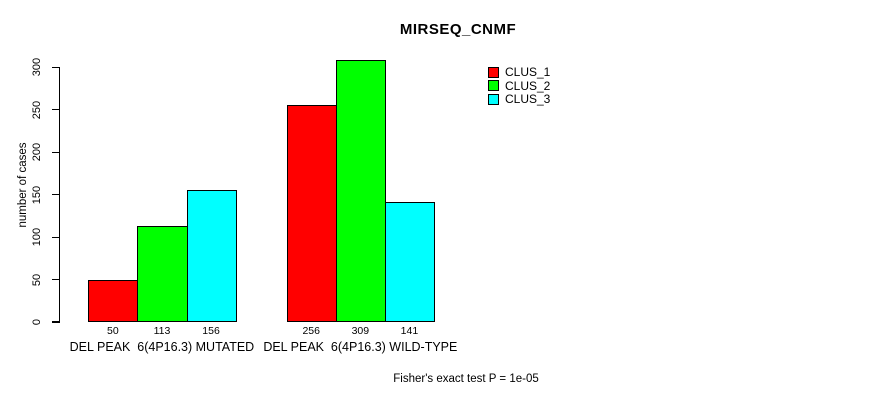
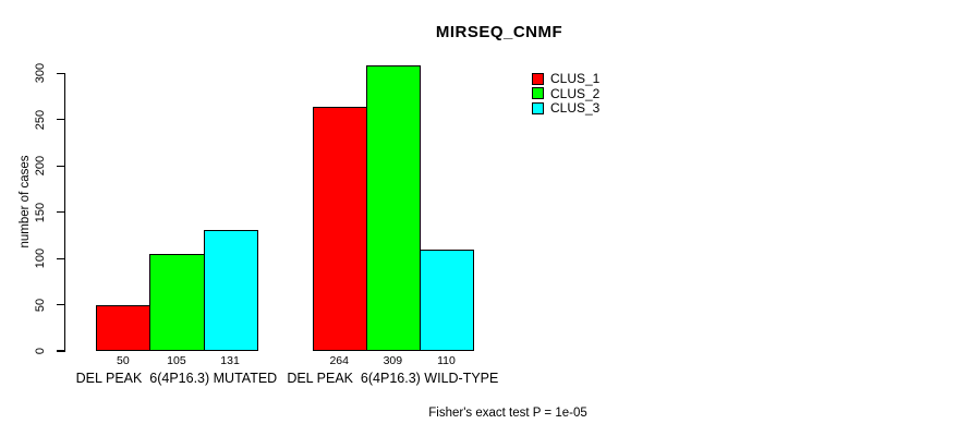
CLUS_2/DEL PEAK 6(4P16.3) MUTATED: 113 -> 105
CLUS_3/DEL PEAK 6(4P16.3) MUTATED: 156 -> 131
CLUS_1/DEL PEAK 6(4P16.3) WILD-TYPE: 256 -> 264
CLUS_3/DEL PEAK 6(4P16.3) WILD-TYPE: 141 -> 110
